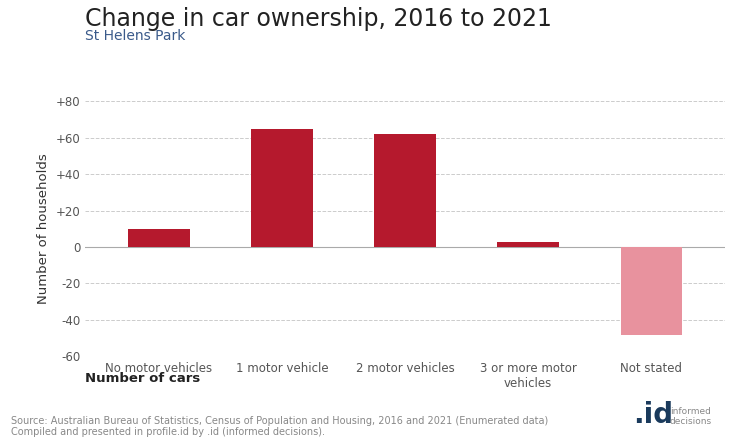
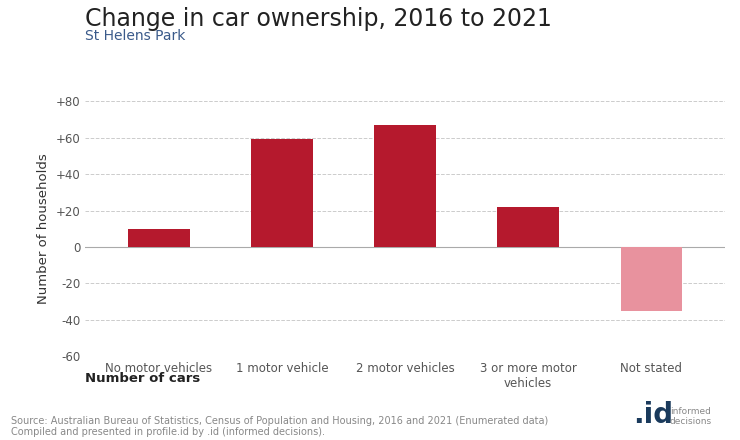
1 motor vehicle: 65 -> 59
2 motor vehicles: 62 -> 67
3 or more motor vehicles: 3 -> 22
Not stated: -48 -> -35
